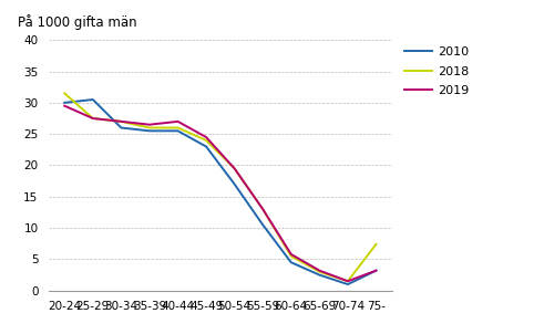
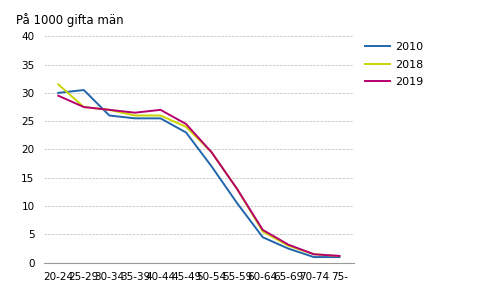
2010/75-: 3.2 -> 1.0
2018/75-: 7.4 -> 1.2
2019/75-: 3.2 -> 1.2
